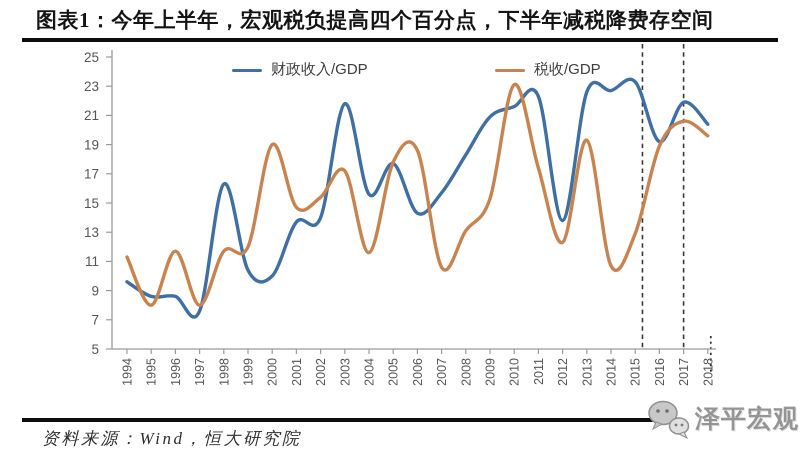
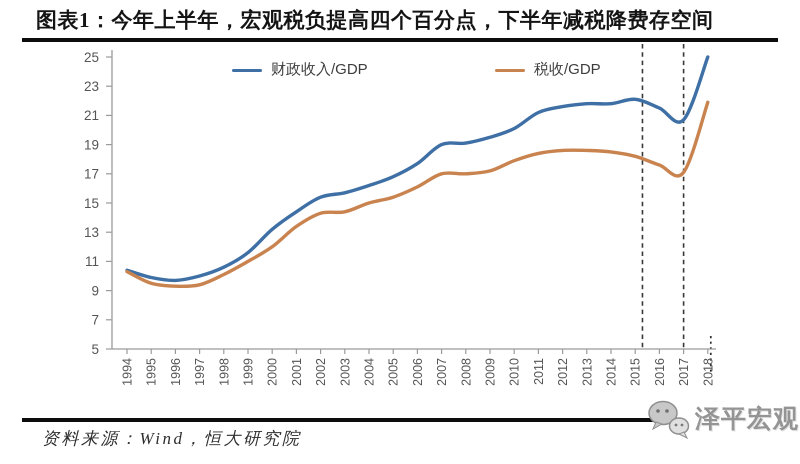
财政收入/GDP/1994: 9.6 -> 10.4
税收/GDP/1994: 11.3 -> 10.3
财政收入/GDP/1995: 8.6 -> 9.9
税收/GDP/1995: 8.0 -> 9.5
财政收入/GDP/1996: 8.6 -> 9.7
税收/GDP/1996: 11.7 -> 9.3
财政收入/GDP/1997: 7.6 -> 10.0
税收/GDP/1997: 8.0 -> 9.4
财政收入/GDP/1998: 16.3 -> 10.6
税收/GDP/1998: 11.7 -> 10.1
财政收入/GDP/1999: 10.4 -> 11.6
税收/GDP/1999: 12.0 -> 11.0
财政收入/GDP/2000: 10.0 -> 13.2
税收/GDP/2000: 19.0 -> 12.0
财政收入/GDP/2001: 13.7 -> 14.4
税收/GDP/2001: 14.7 -> 13.4
财政收入/GDP/2002: 14.0 -> 15.4
税收/GDP/2002: 15.4 -> 14.3
财政收入/GDP/2003: 21.8 -> 15.7
税收/GDP/2003: 17.2 -> 14.4
财政收入/GDP/2004: 15.6 -> 16.2
税收/GDP/2004: 11.6 -> 15.0
财政收入/GDP/2005: 17.7 -> 16.8
税收/GDP/2005: 17.8 -> 15.4
财政收入/GDP/2006: 14.3 -> 17.7
税收/GDP/2006: 18.6 -> 16.1
财政收入/GDP/2007: 15.7 -> 19.0
税收/GDP/2007: 10.6 -> 17.0
财政收入/GDP/2008: 18.3 -> 19.1
税收/GDP/2008: 13.1 -> 17.0
财政收入/GDP/2009: 20.9 -> 19.5
税收/GDP/2009: 15.3 -> 17.2
财政收入/GDP/2010: 21.6 -> 20.1
税收/GDP/2010: 23.1 -> 17.9
财政收入/GDP/2011: 22.3 -> 21.2
税收/GDP/2011: 17.4 -> 18.4
财政收入/GDP/2012: 13.8 -> 21.6
税收/GDP/2012: 12.3 -> 18.6
财政收入/GDP/2013: 22.6 -> 21.8
税收/GDP/2013: 19.3 -> 18.6
财政收入/GDP/2014: 22.7 -> 21.8
税收/GDP/2014: 10.7 -> 18.5
财政收入/GDP/2015: 23.3 -> 22.1
税收/GDP/2015: 12.9 -> 18.2
财政收入/GDP/2016: 19.2 -> 21.5
税收/GDP/2016: 18.9 -> 17.6
财政收入/GDP/2017: 21.9 -> 20.7
税收/GDP/2017: 20.6 -> 17.1
财政收入/GDP/2018: 20.4 -> 25.0
税收/GDP/2018: 19.6 -> 21.9
